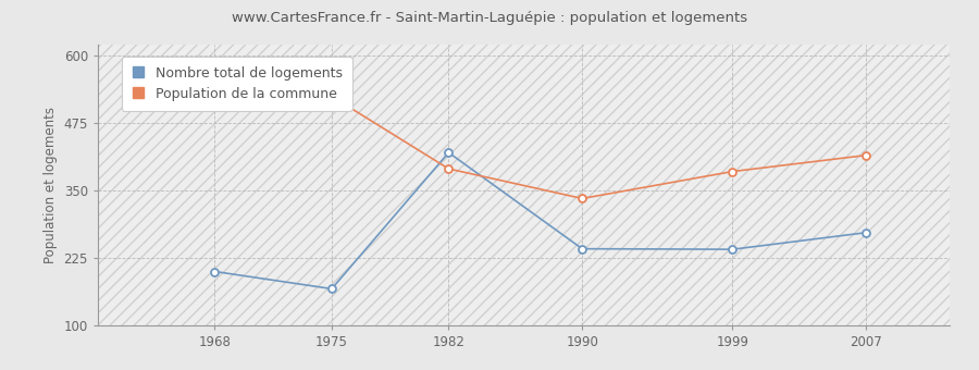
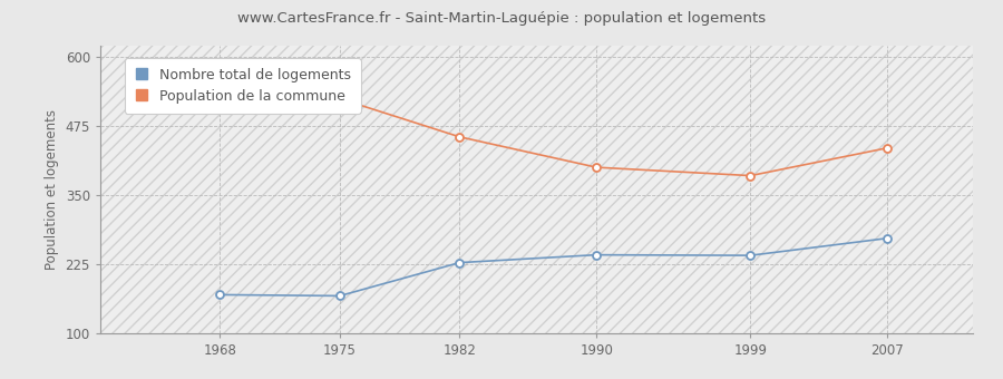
Nombre total de logements/1968: 200 -> 170
Nombre total de logements/1982: 420 -> 228
Population de la commune/1982: 390 -> 455
Population de la commune/1990: 335 -> 400
Population de la commune/2007: 415 -> 435
